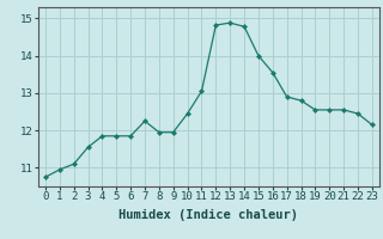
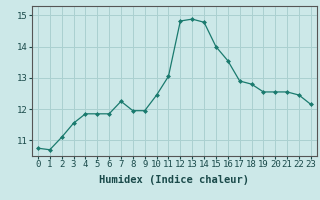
1: 10.95 -> 10.70
